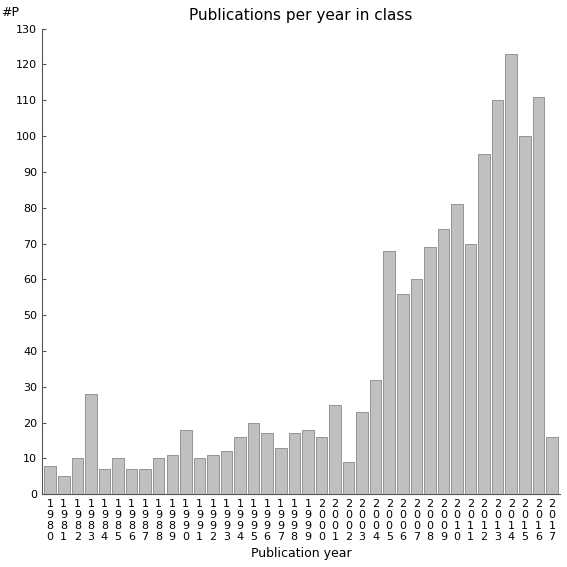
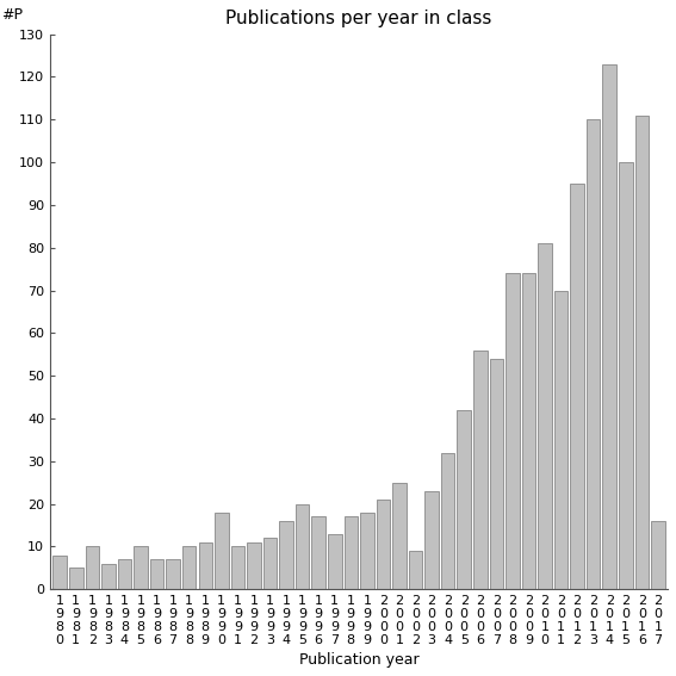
1 9 8 3: 28 -> 6
2 0 0 0: 16 -> 21
2 0 0 5: 68 -> 42
2 0 0 7: 60 -> 54
2 0 0 8: 69 -> 74
